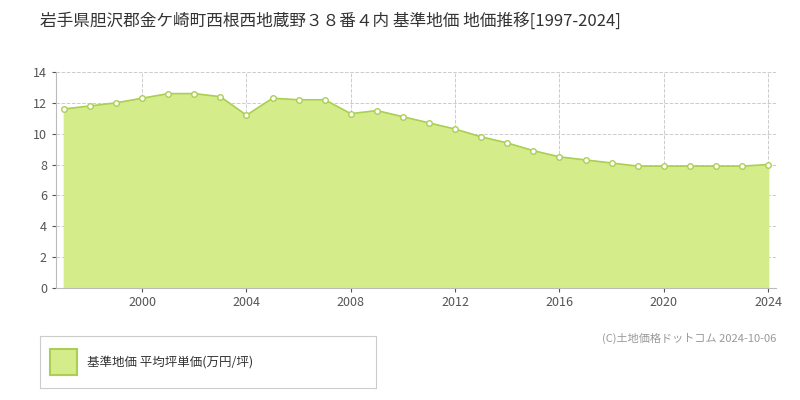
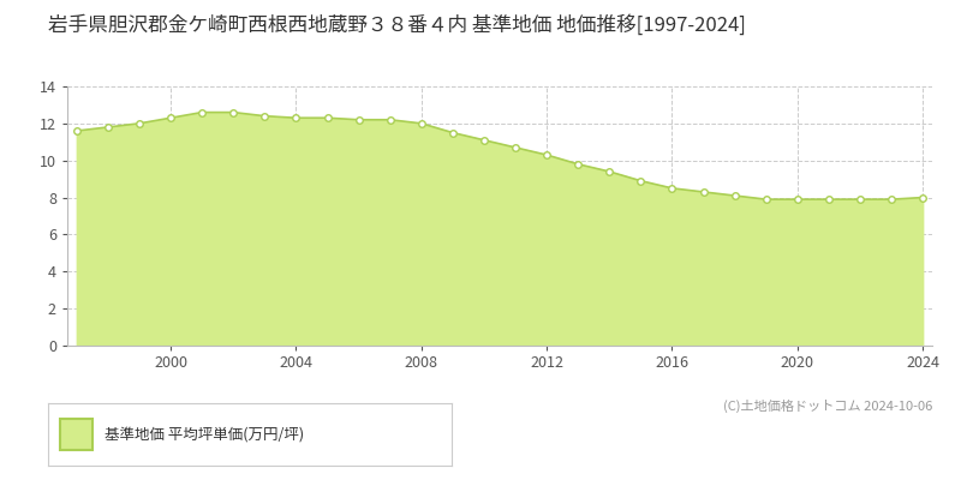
2004: 11.2 -> 12.3
2008: 11.3 -> 12.0
